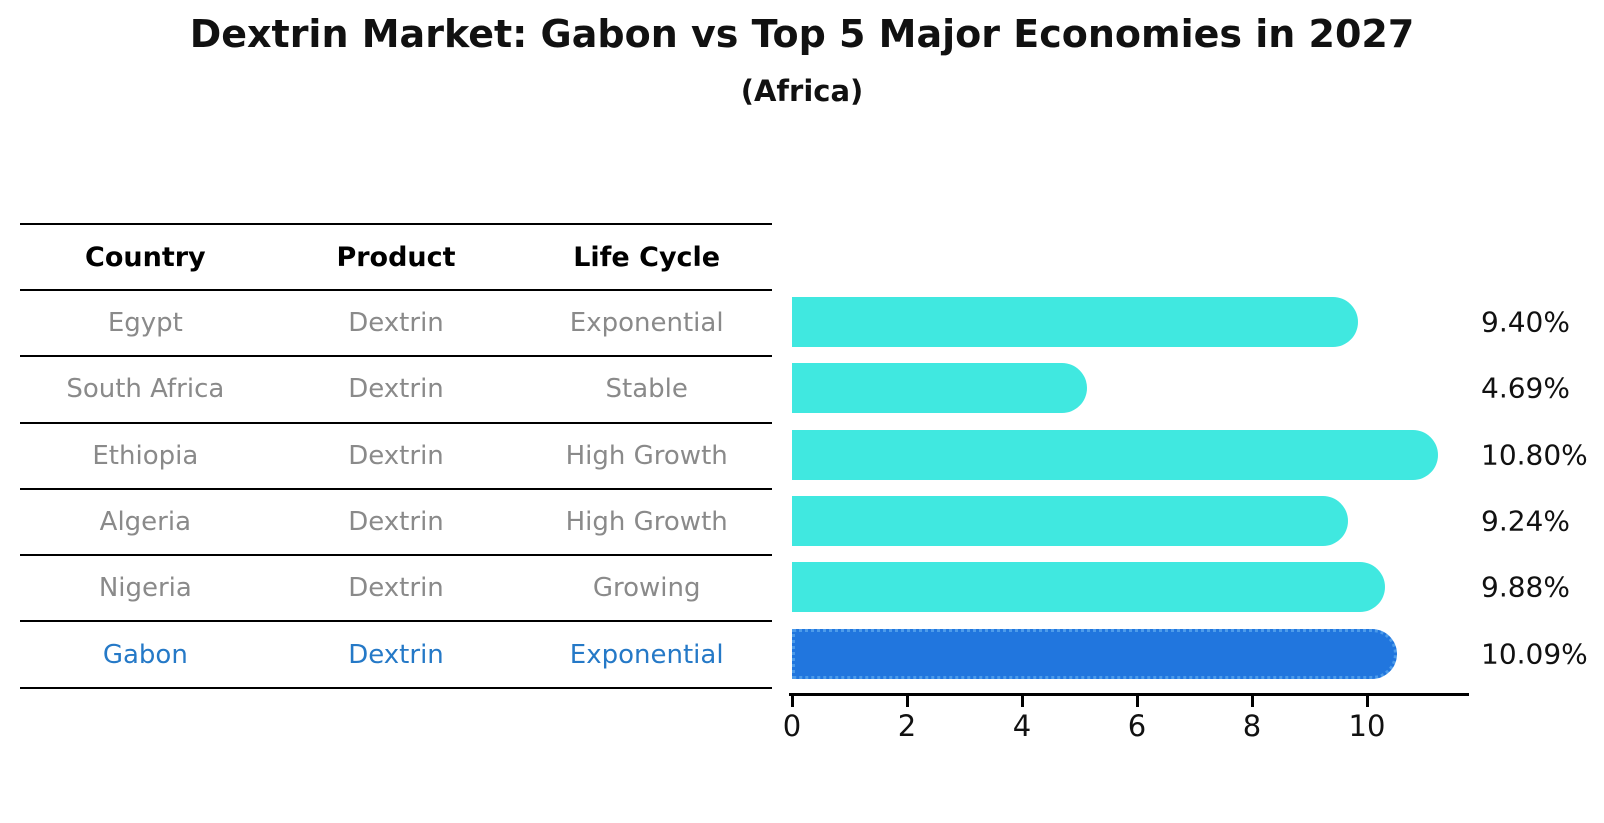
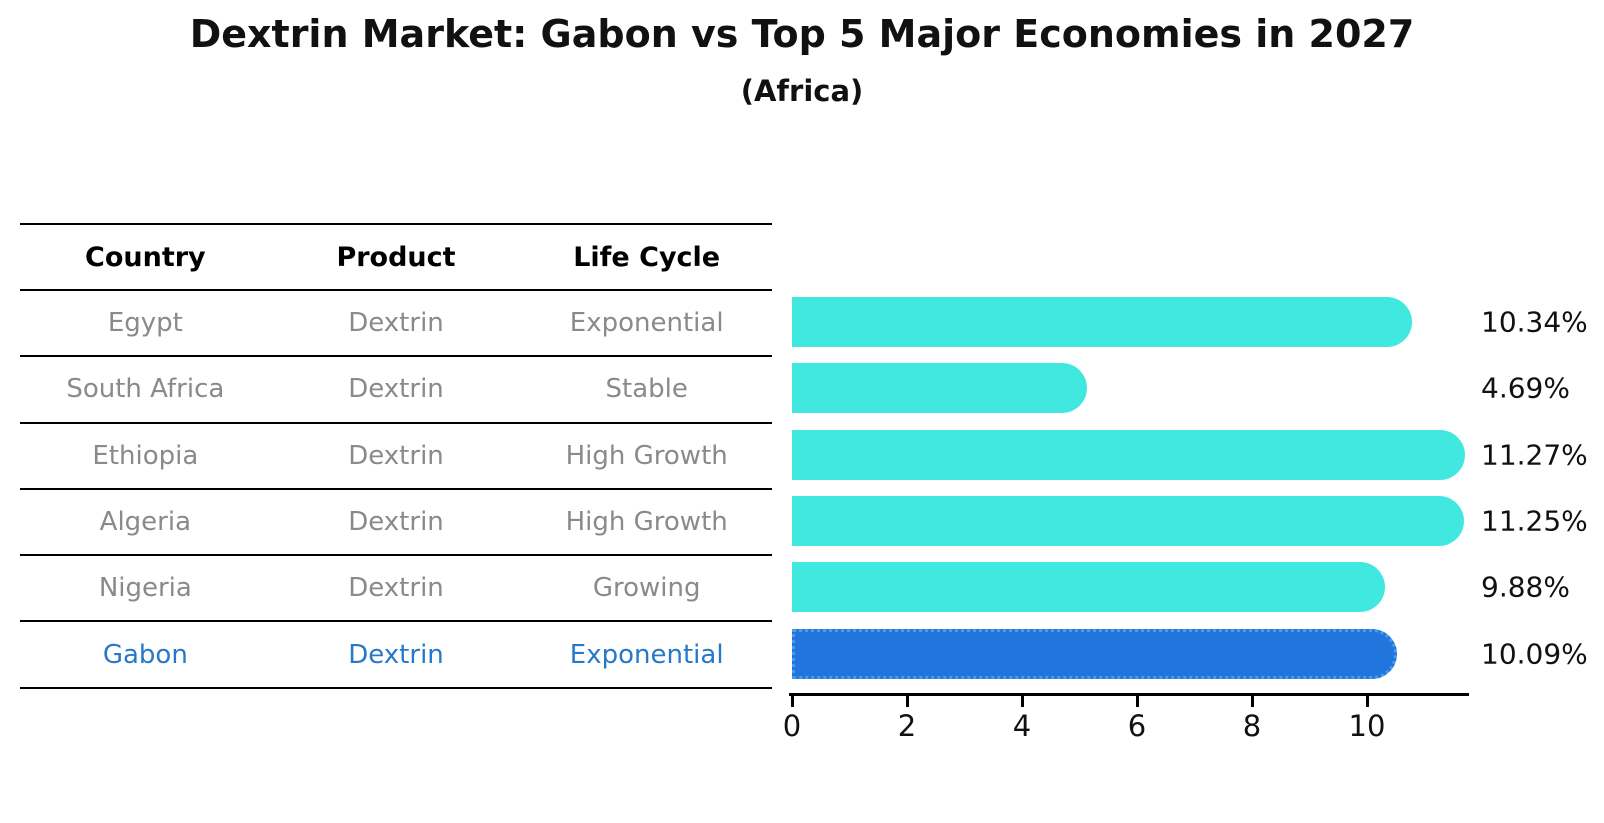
Egypt: 9.40% -> 10.34%
Ethiopia: 10.80% -> 11.27%
Algeria: 9.24% -> 11.25%
